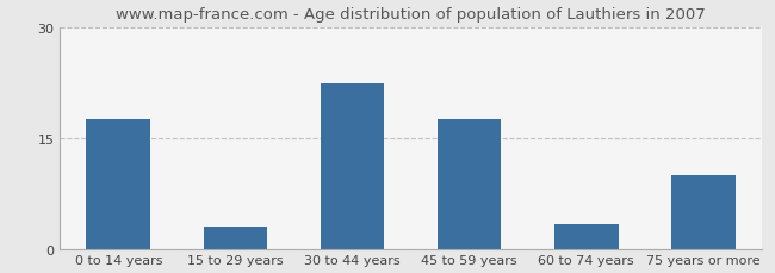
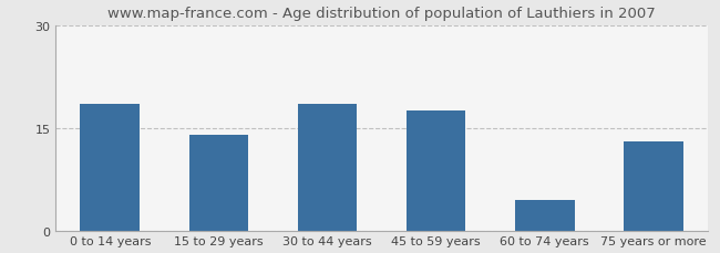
0 to 14 years: 17.6 -> 18.5
15 to 29 years: 3.0 -> 14.0
30 to 44 years: 22.4 -> 18.5
60 to 74 years: 3.4 -> 4.5
75 years or more: 10.0 -> 13.0
